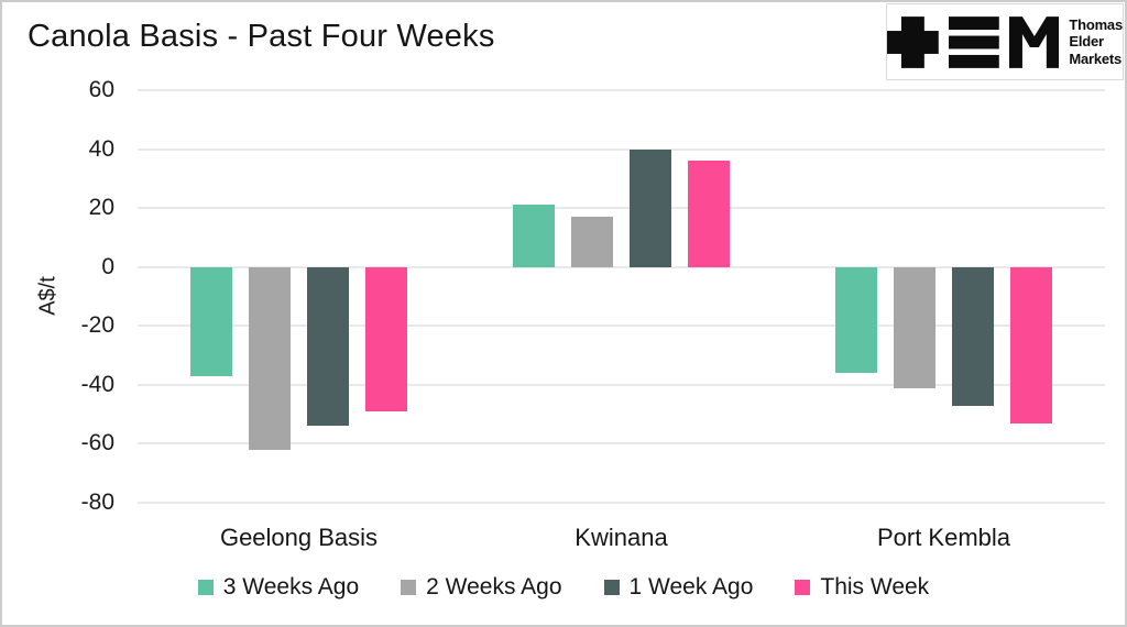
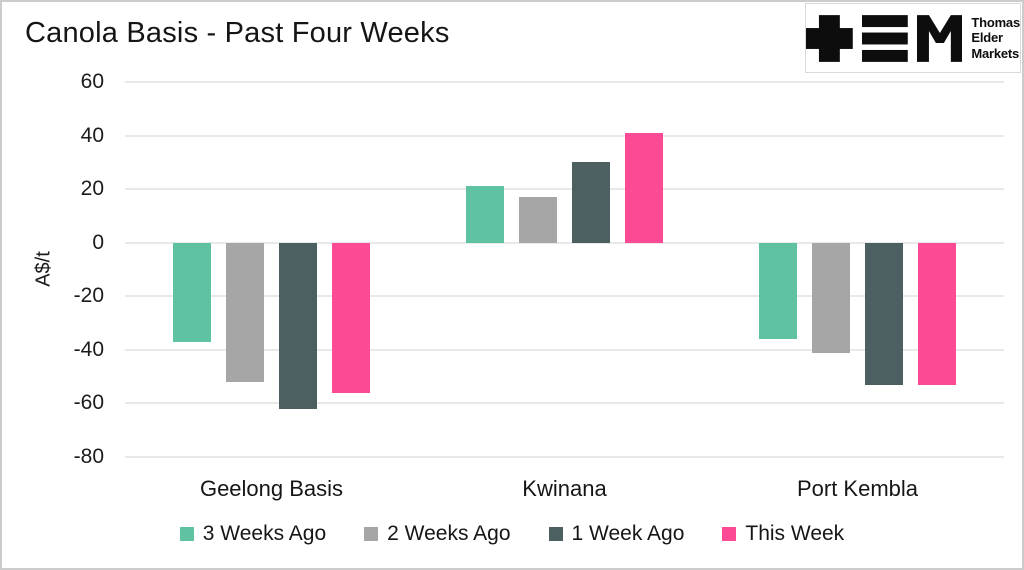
2 Weeks Ago/Geelong Basis: -62 -> -52
1 Week Ago/Geelong Basis: -54 -> -62
This Week/Geelong Basis: -49 -> -56
1 Week Ago/Kwinana: 40 -> 30
This Week/Kwinana: 36 -> 41
1 Week Ago/Port Kembla: -47 -> -53
